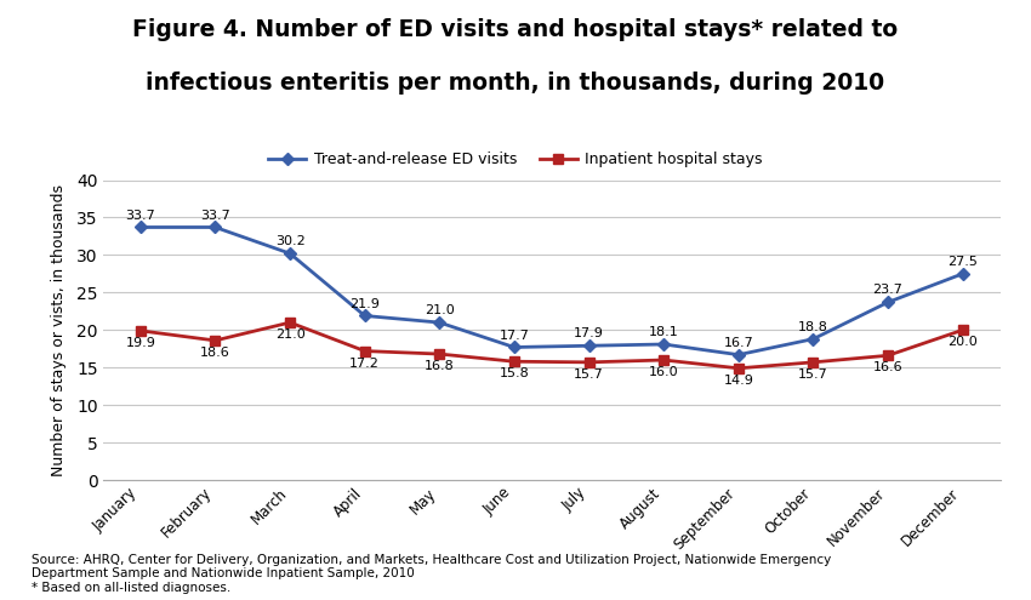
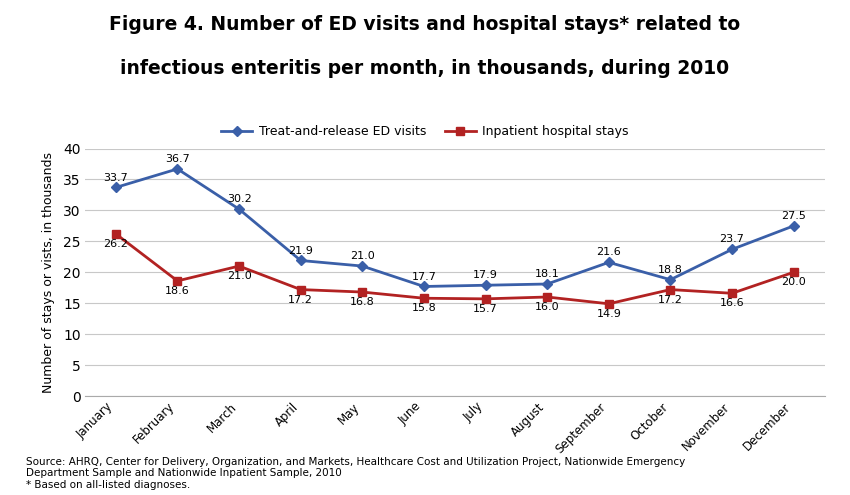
Inpatient hospital stays/January: 19.9 -> 26.2
Treat-and-release ED visits/February: 33.7 -> 36.7
Treat-and-release ED visits/September: 16.7 -> 21.6
Inpatient hospital stays/October: 15.7 -> 17.2
